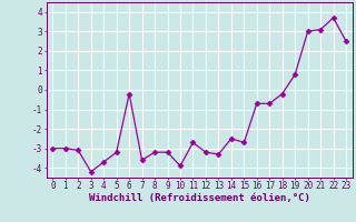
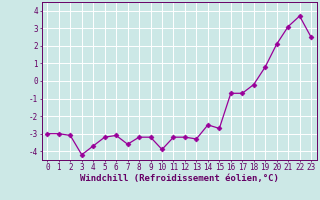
6: -0.2 -> -3.1
11: -2.7 -> -3.2
20: 3.0 -> 2.1
